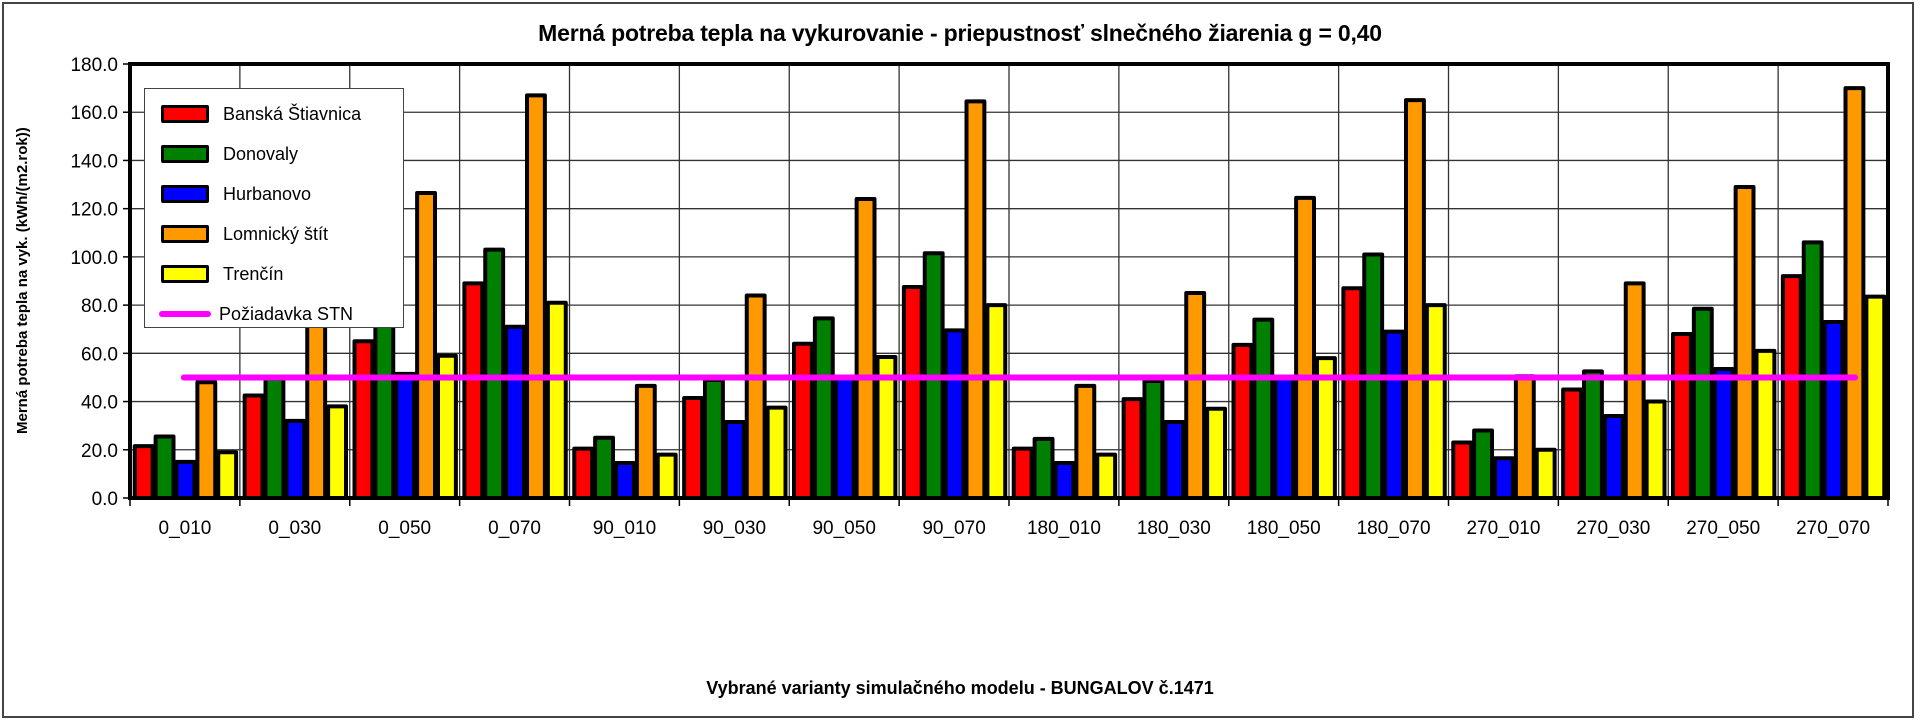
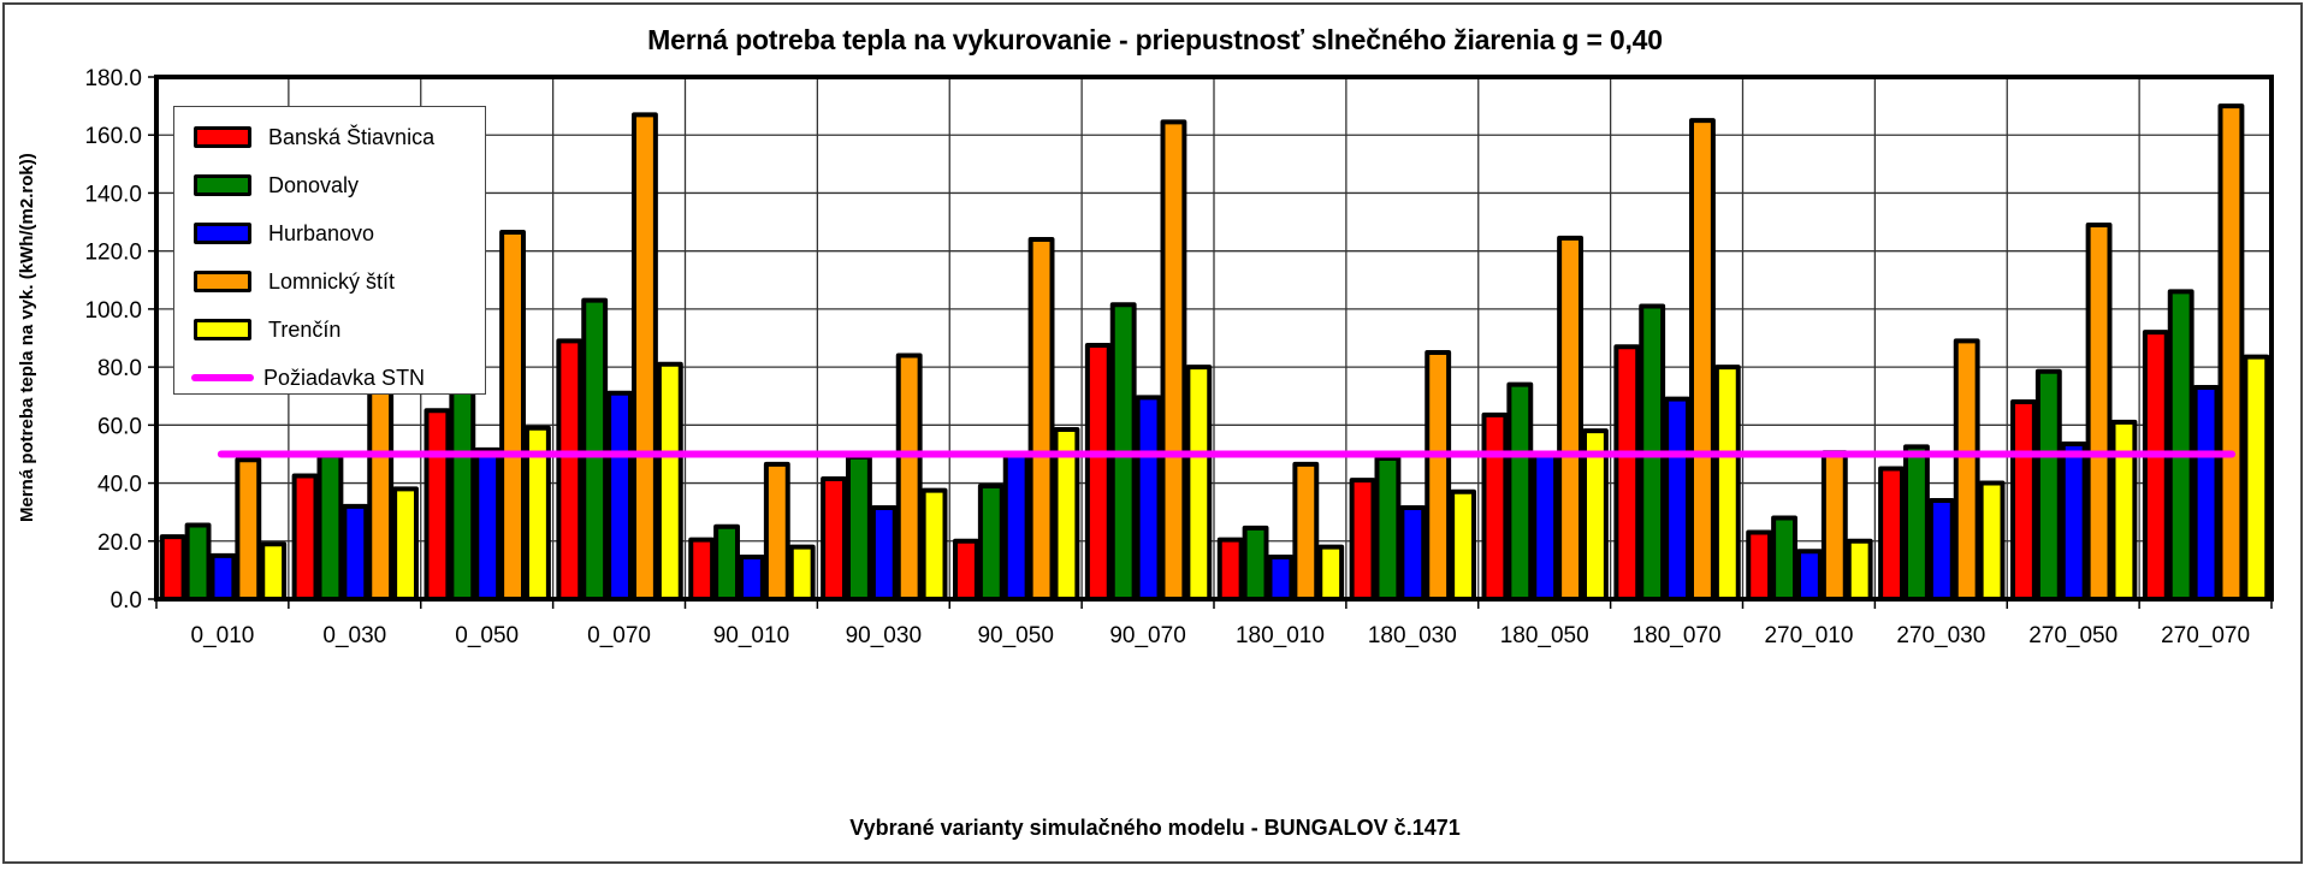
Banská Štiavnica/90_050: 64 -> 20
Donovaly/90_050: 74 -> 39
